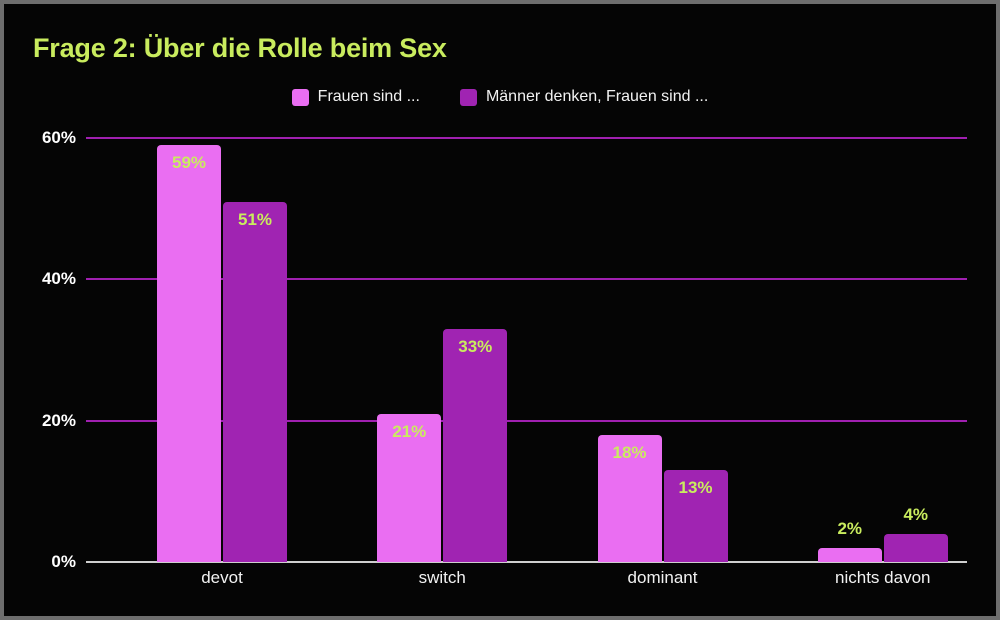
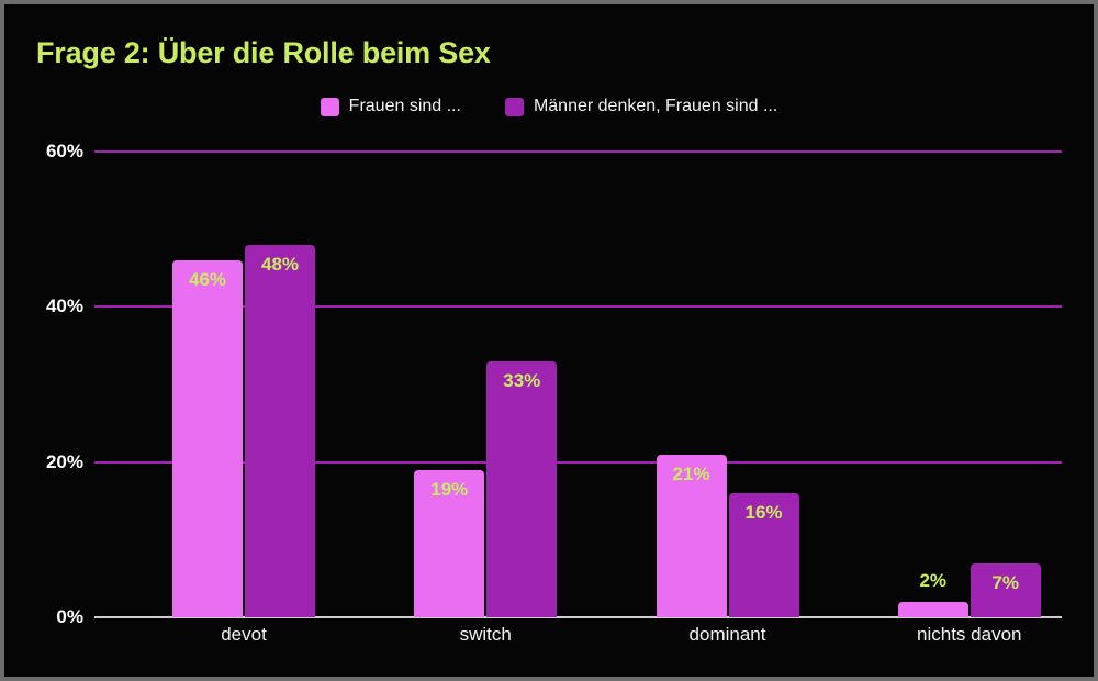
Frauen sind .../devot: 59% -> 46%
Männer denken, Frauen sind .../devot: 51% -> 48%
Frauen sind .../switch: 21% -> 19%
Frauen sind .../dominant: 18% -> 21%
Männer denken, Frauen sind .../dominant: 13% -> 16%
Männer denken, Frauen sind .../nichts davon: 4% -> 7%
